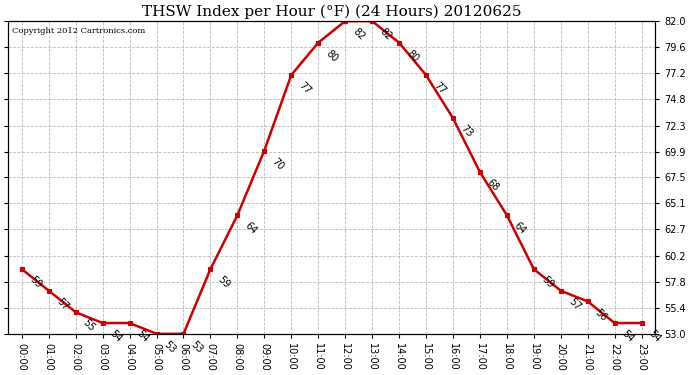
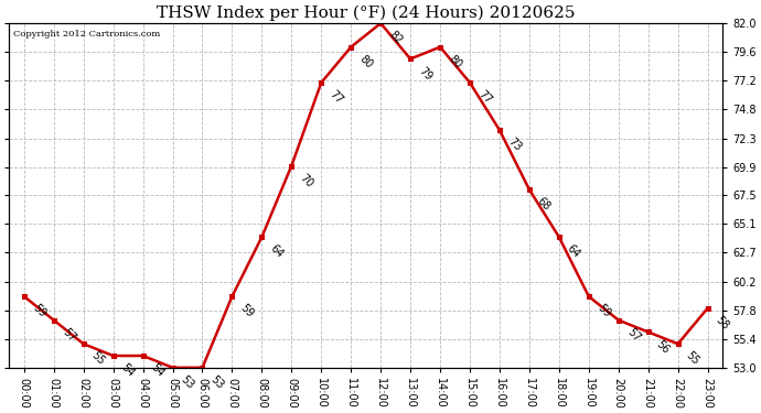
13:00: 82 -> 79
22:00: 54 -> 55
23:00: 54 -> 58
